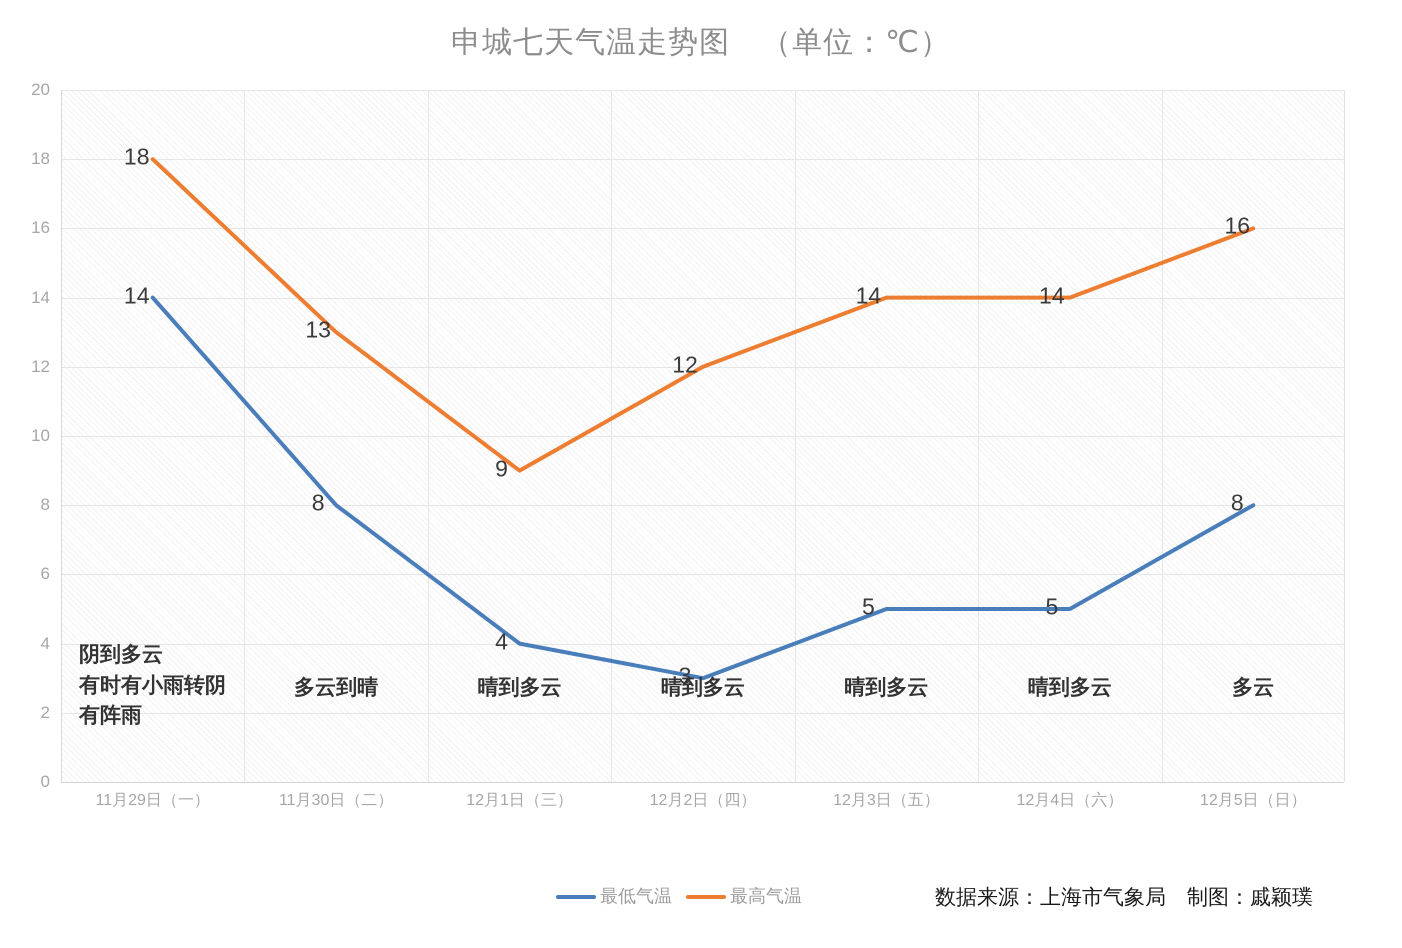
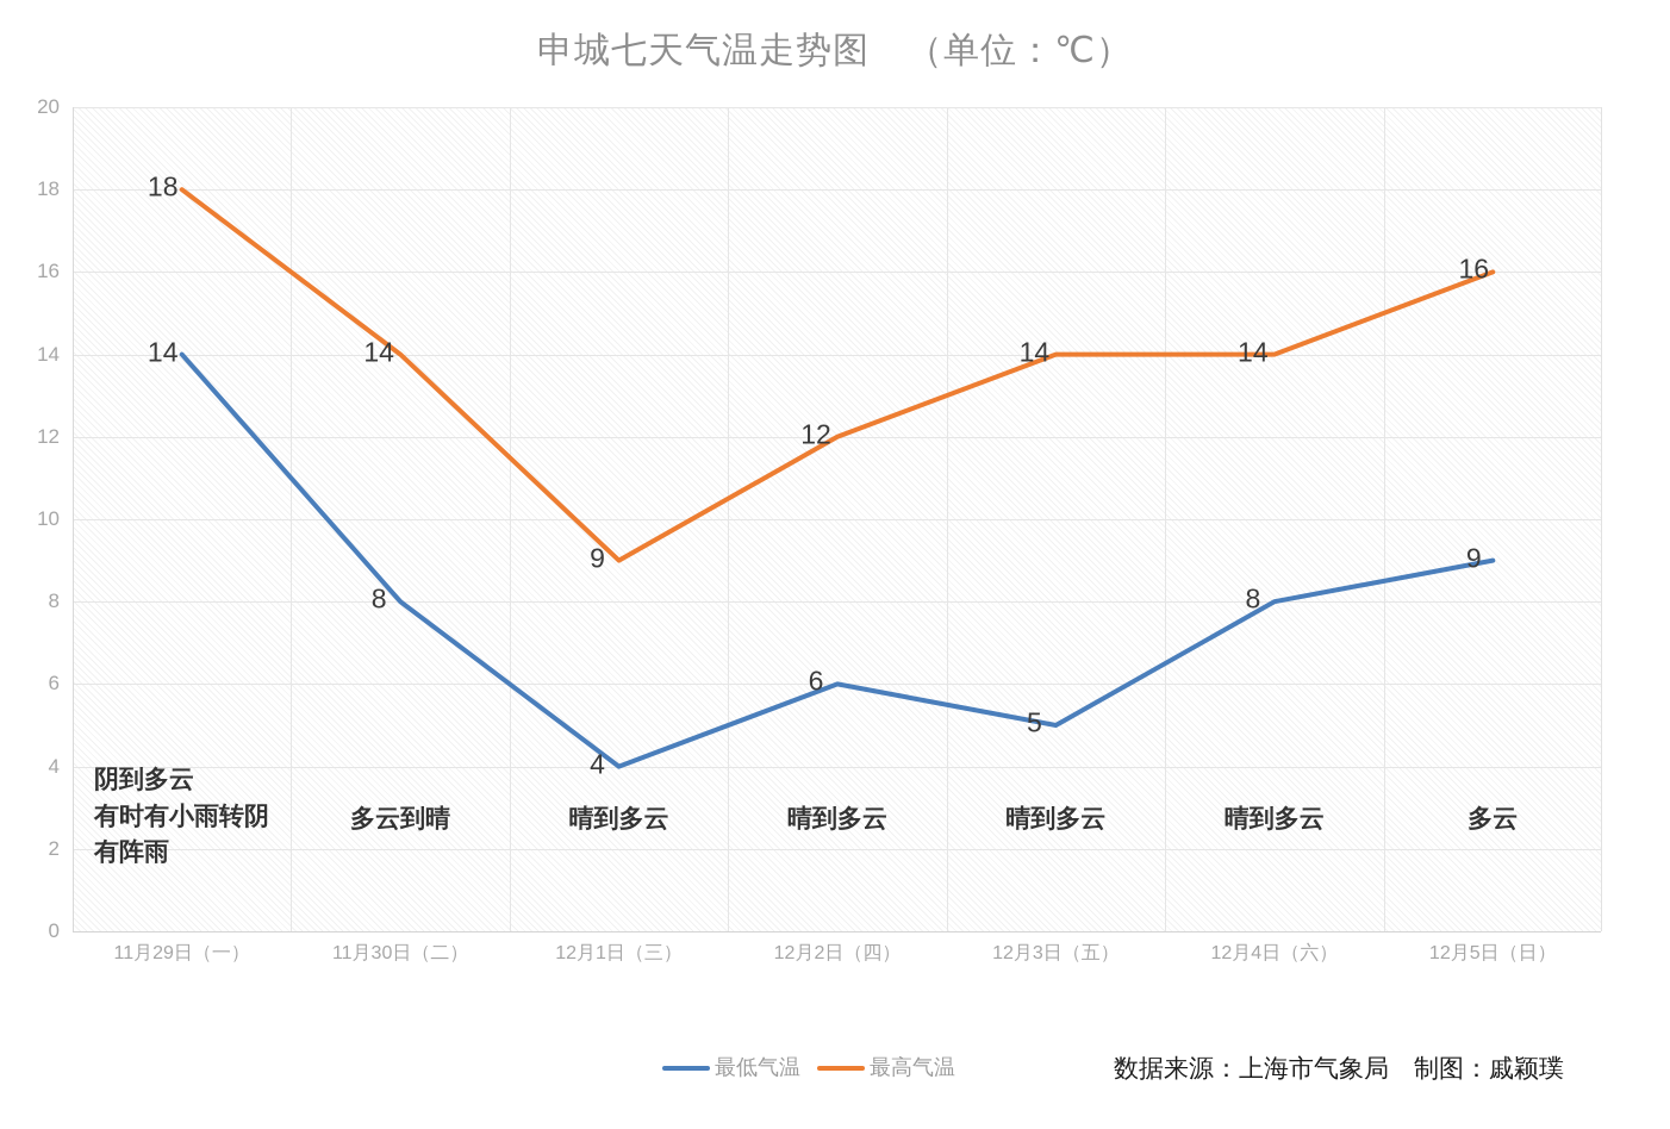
最高气温/11月30日（二）: 13 -> 14
最低气温/12月2日（四）: 3 -> 6
最低气温/12月4日（六）: 5 -> 8
最低气温/12月5日（日）: 8 -> 9
